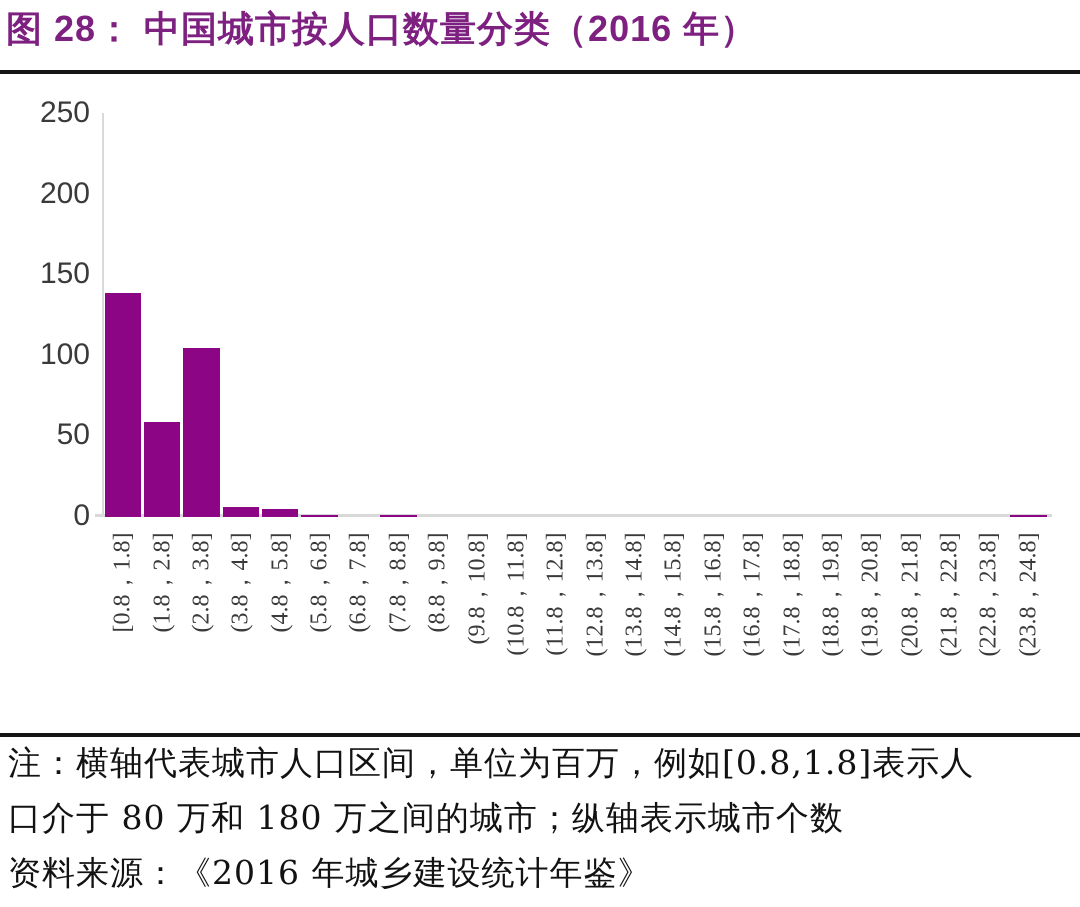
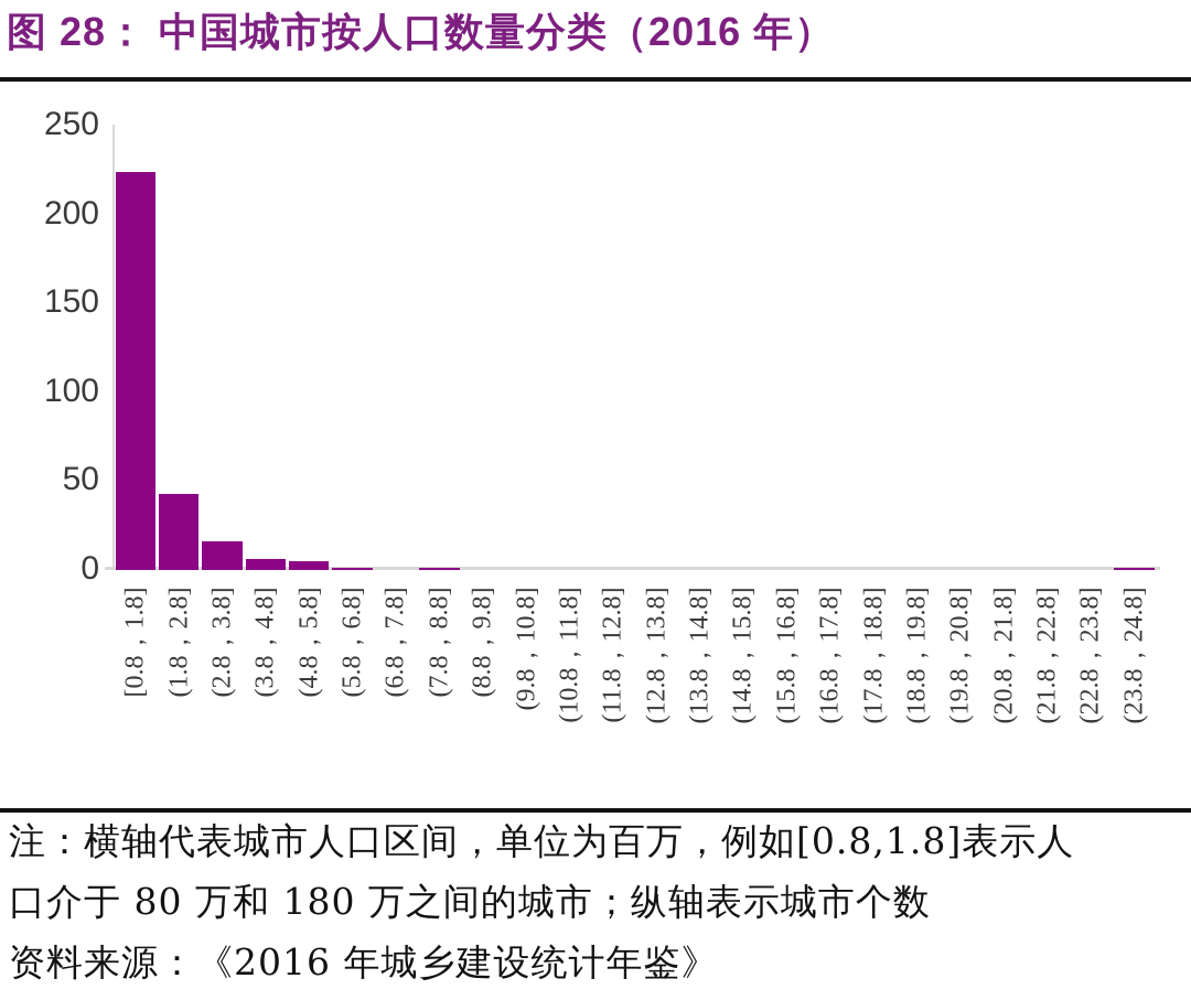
[0.8，1.8]: 139 -> 224
(1.8，2.8]: 59 -> 43
(2.8，3.8]: 105 -> 16
